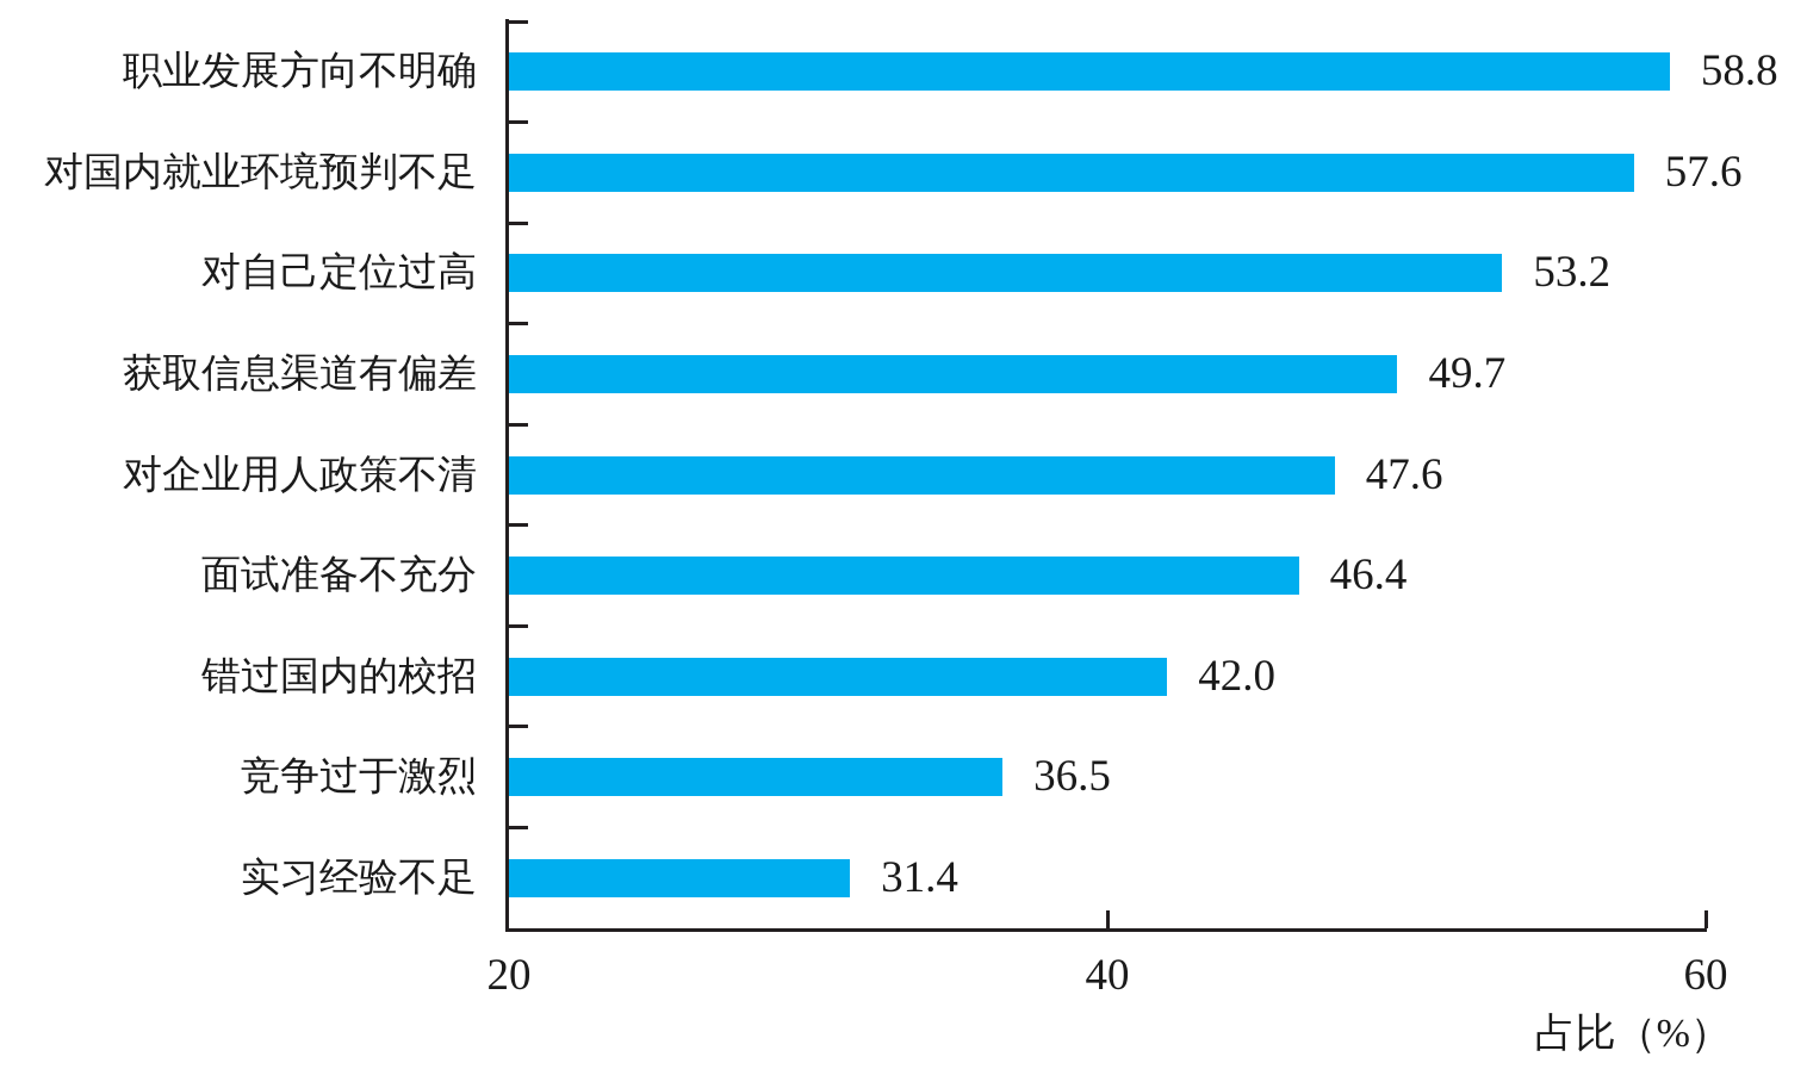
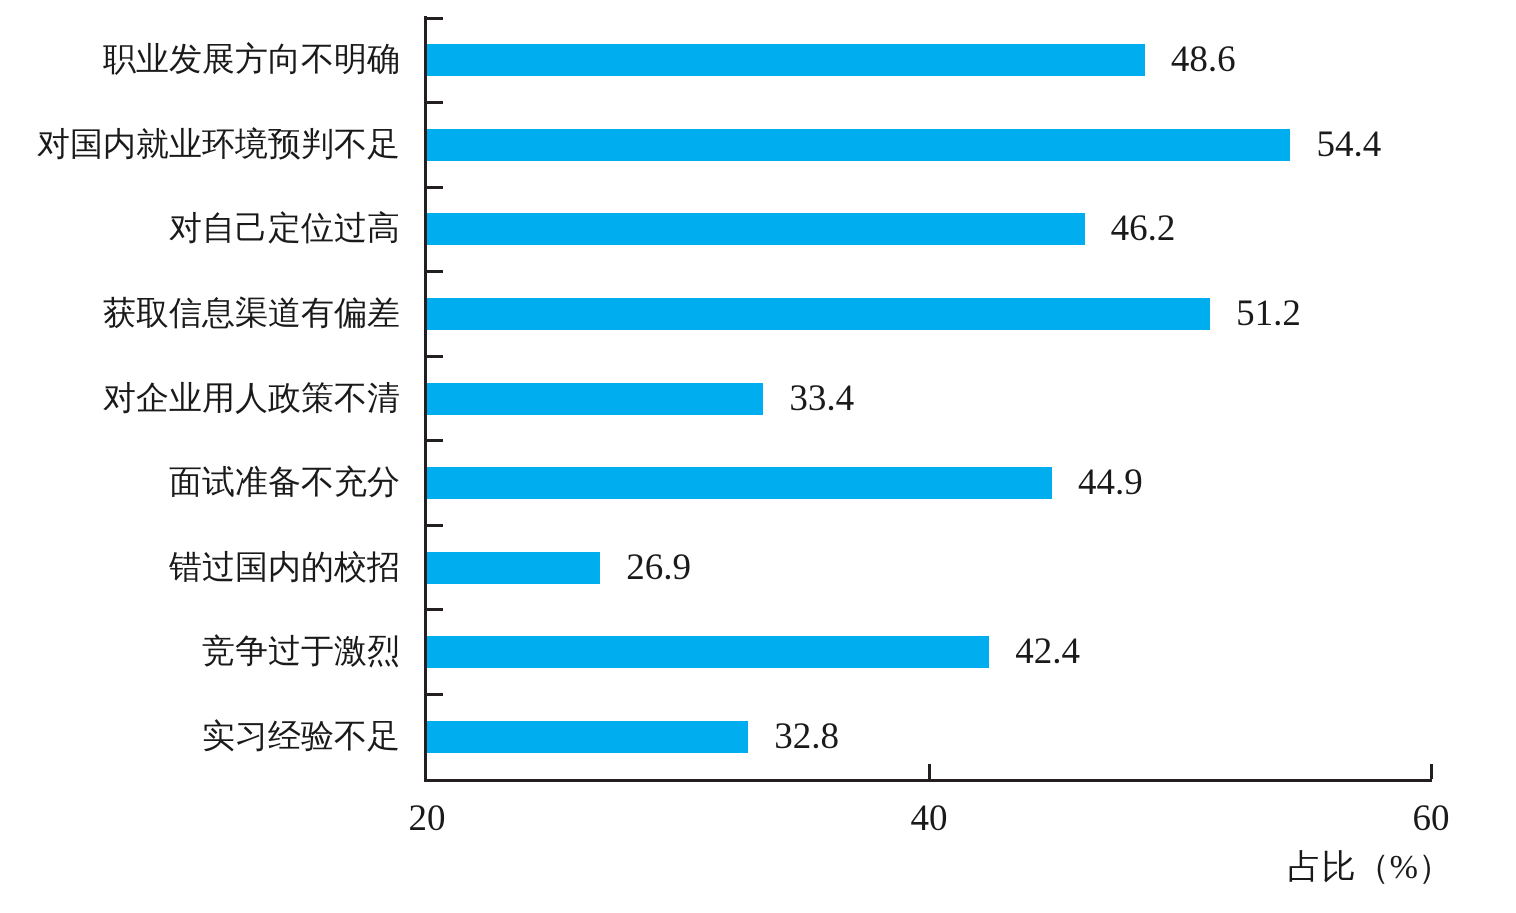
职业发展方向不明确: 58.8 -> 48.6
对国内就业环境预判不足: 57.6 -> 54.4
对自己定位过高: 53.2 -> 46.2
获取信息渠道有偏差: 49.7 -> 51.2
对企业用人政策不清: 47.6 -> 33.4
面试准备不充分: 46.4 -> 44.9
错过国内的校招: 42.0 -> 26.9
竞争过于激烈: 36.5 -> 42.4
实习经验不足: 31.4 -> 32.8
